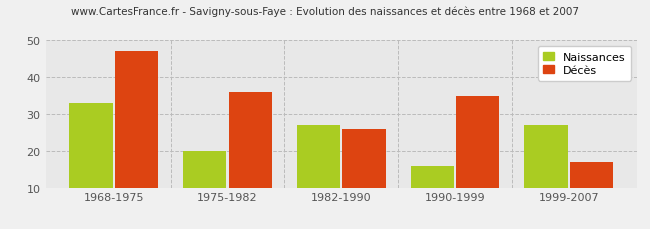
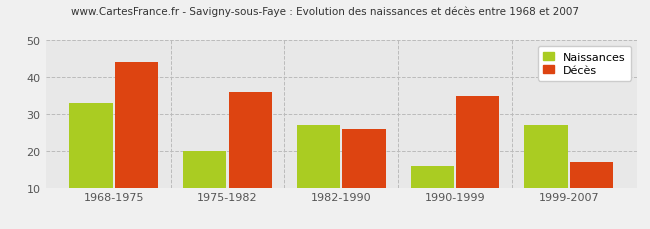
Décès/1968-1975: 47 -> 44
